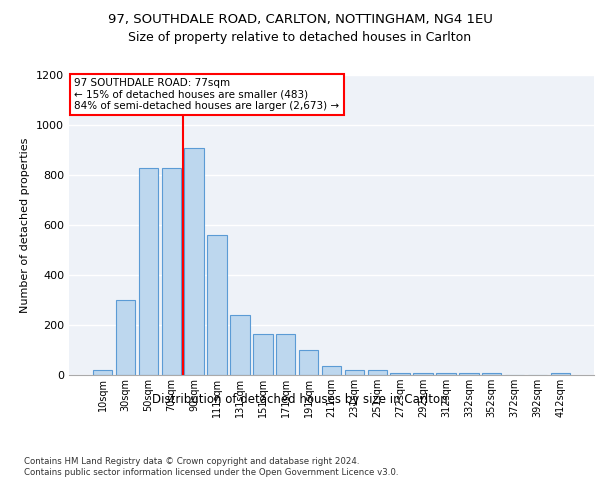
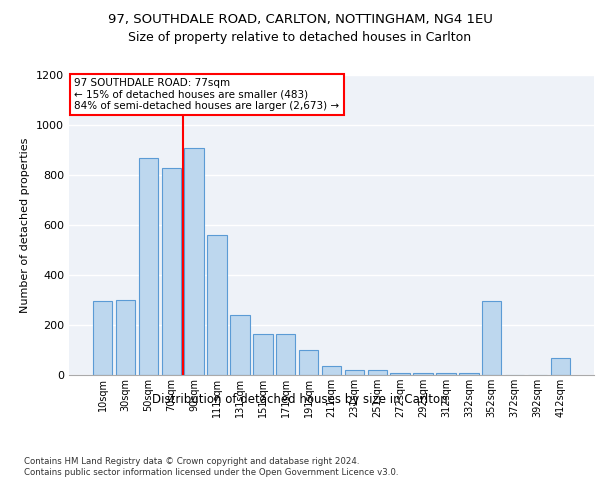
10sqm: 20 -> 295
50sqm: 830 -> 870
352sqm: 10 -> 295
412sqm: 10 -> 70
